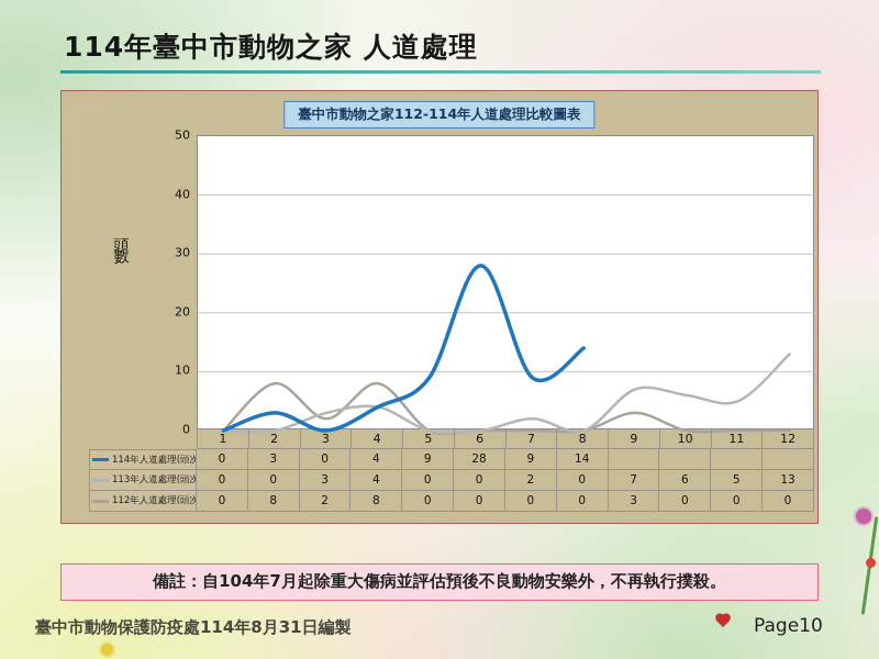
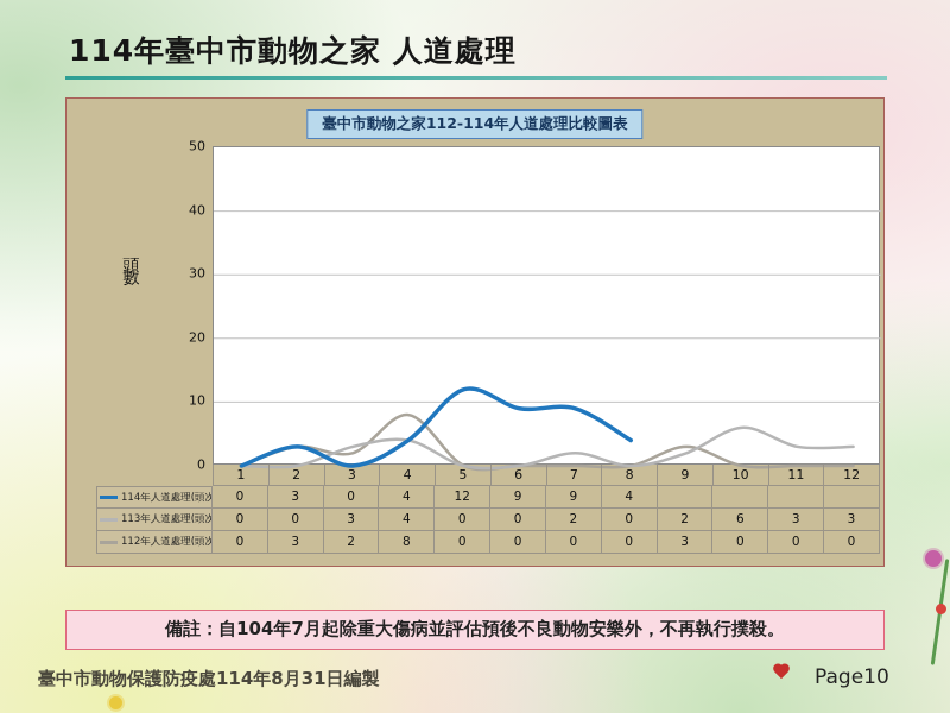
112年人道處理(頭次)/2: 8 -> 3
114年人道處理(頭次)/5: 9 -> 12
114年人道處理(頭次)/6: 28 -> 9
114年人道處理(頭次)/8: 14 -> 4
113年人道處理(頭次)/9: 7 -> 2
113年人道處理(頭次)/11: 5 -> 3
113年人道處理(頭次)/12: 13 -> 3
